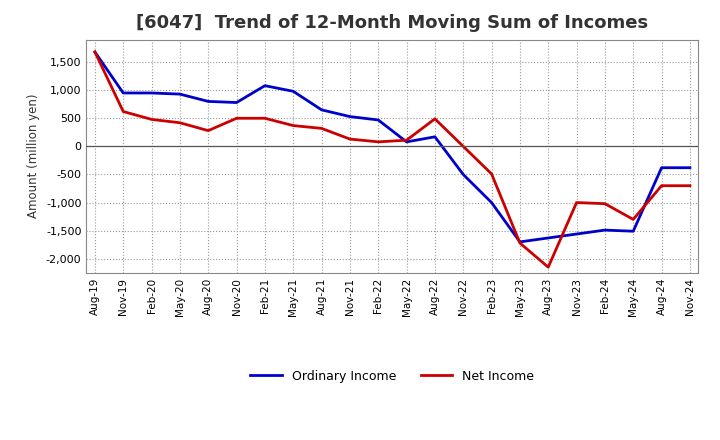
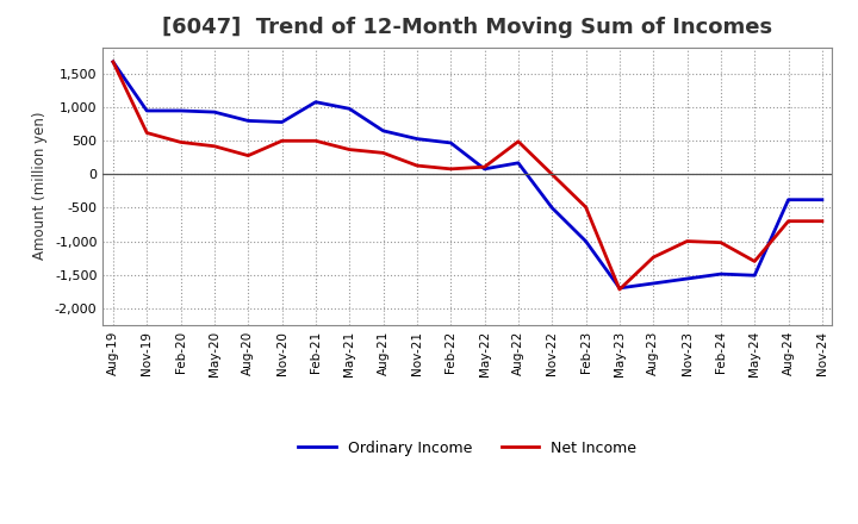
Net Income/Aug-23: -2,150 -> -1,240
